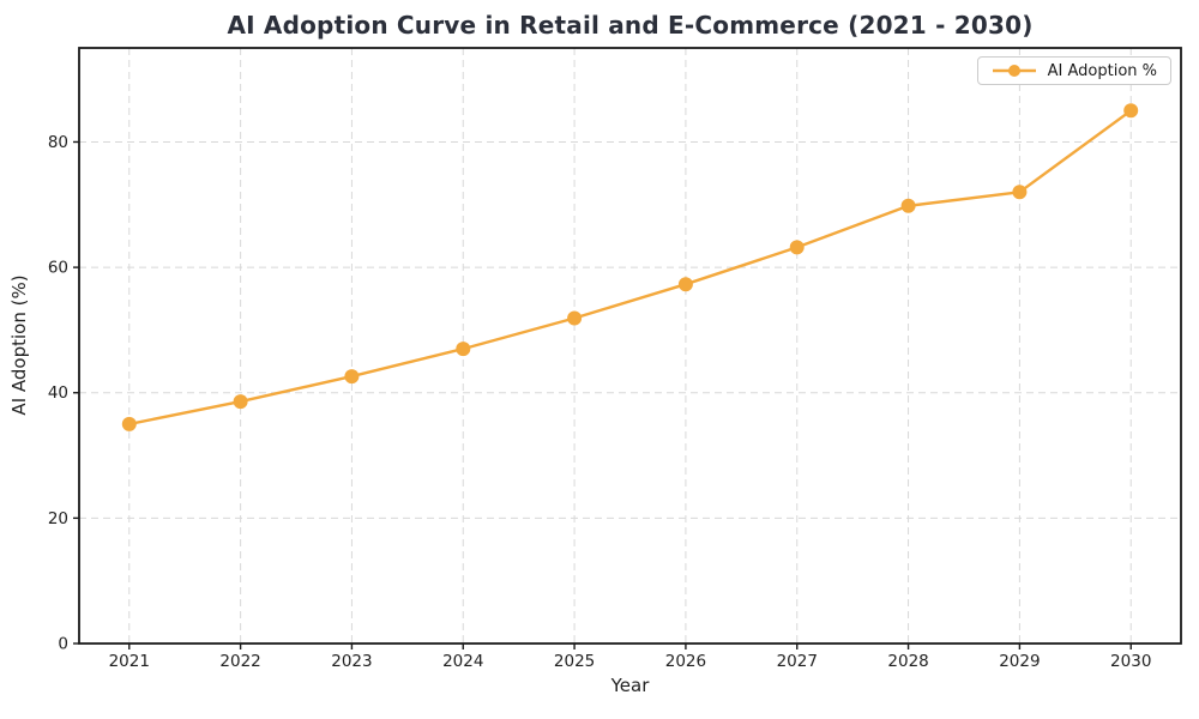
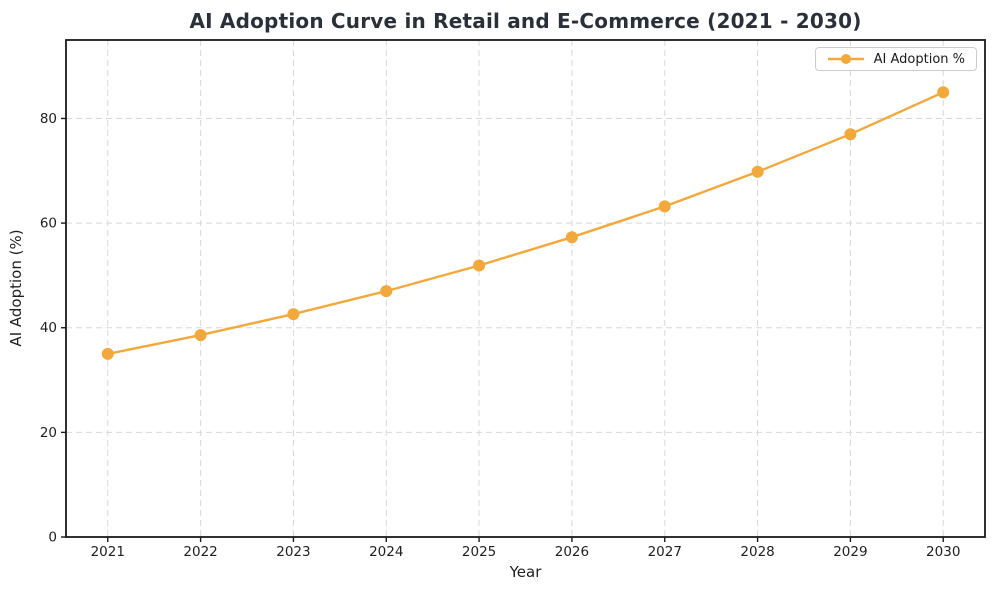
2029: 72 -> 77
